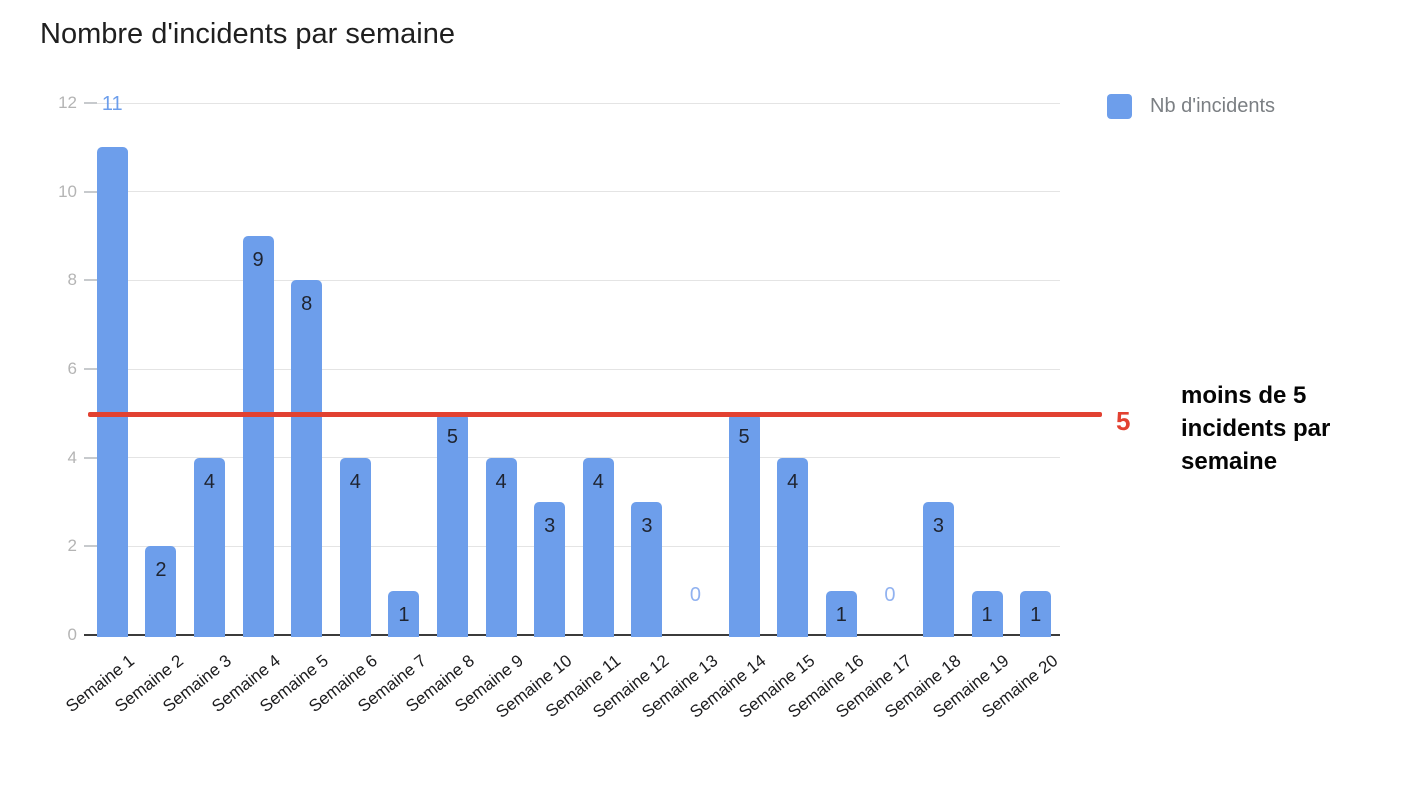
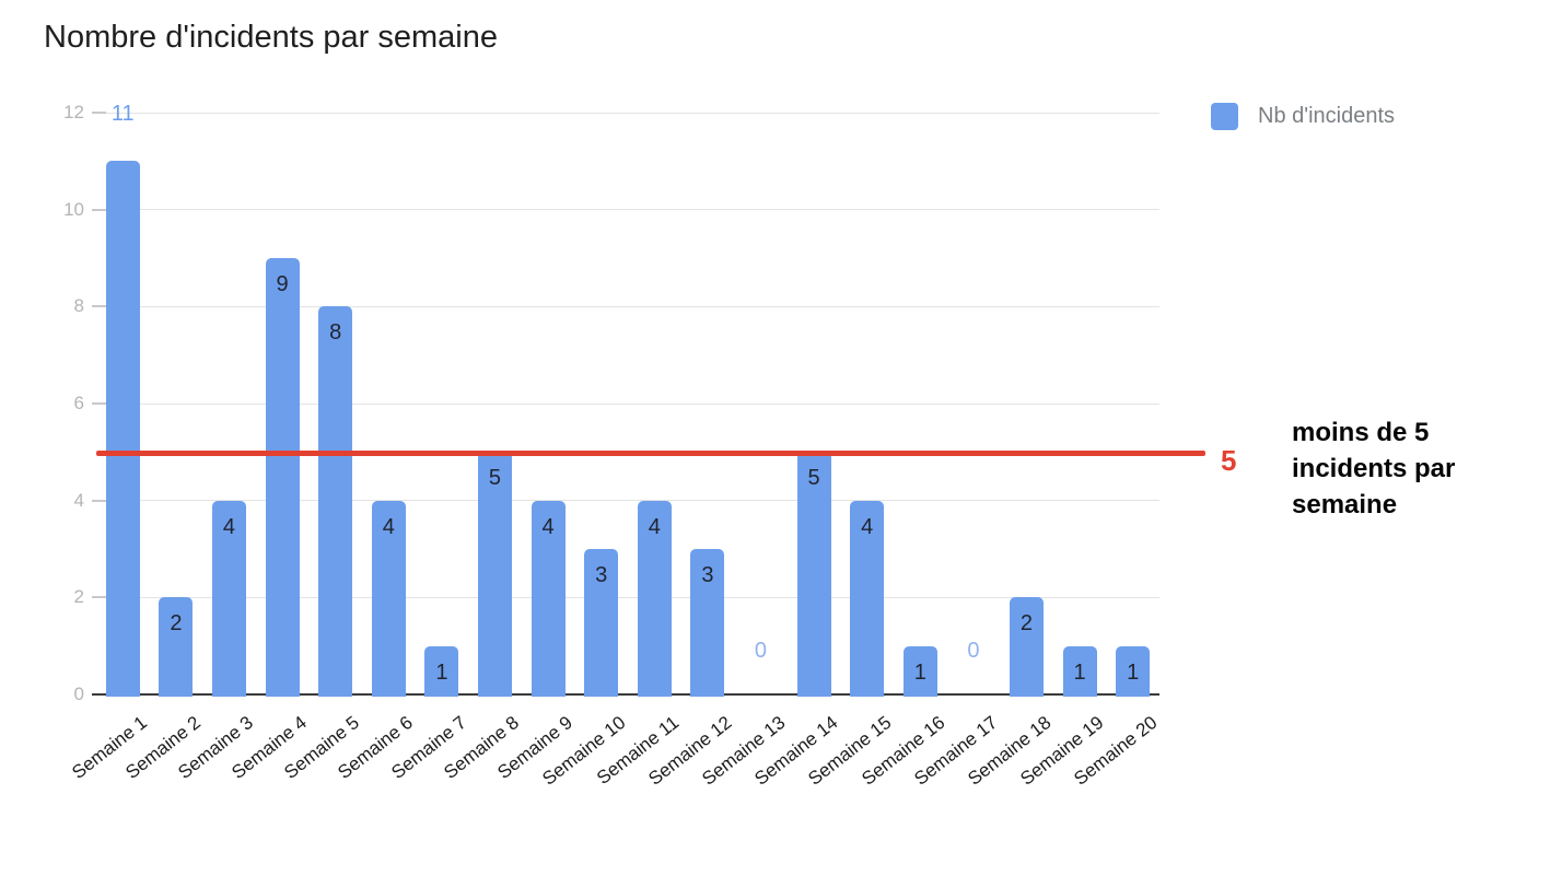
Semaine 18: 3 -> 2
